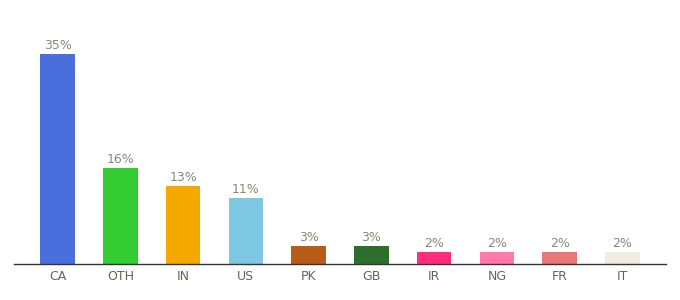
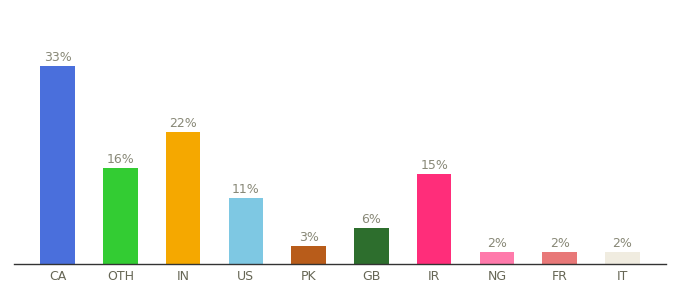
CA: 35% -> 33%
IN: 13% -> 22%
GB: 3% -> 6%
IR: 2% -> 15%
